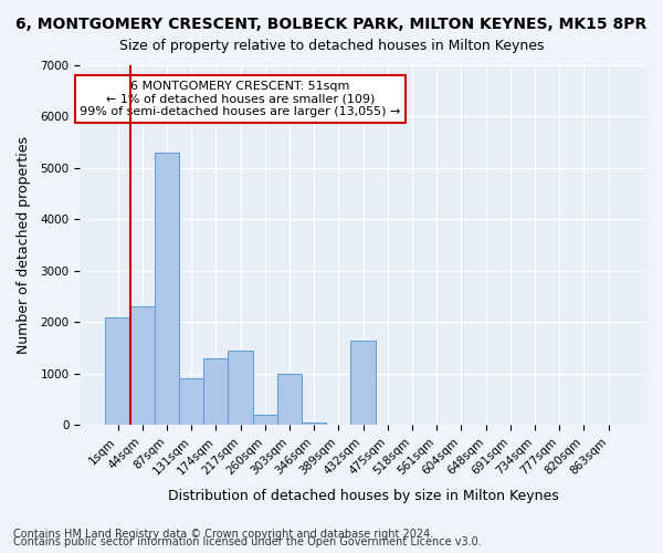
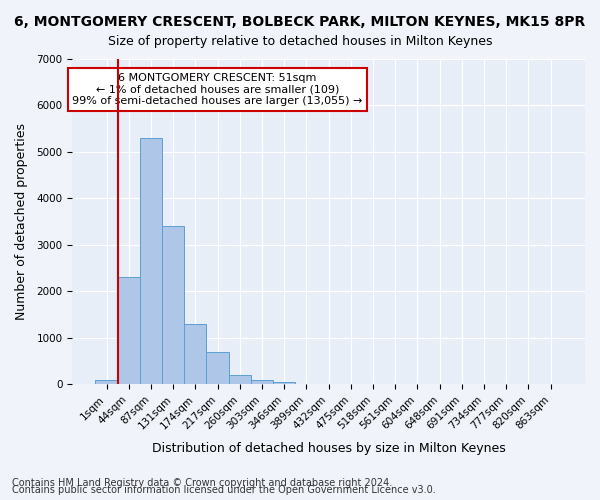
1sqm: 2100 -> 100
131sqm: 900 -> 3400
217sqm: 1450 -> 700
303sqm: 1000 -> 100
432sqm: 1650 -> 0
